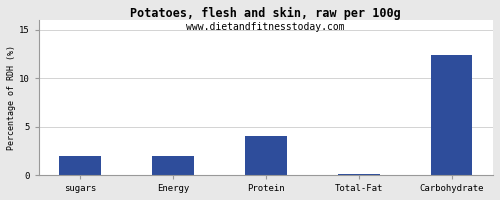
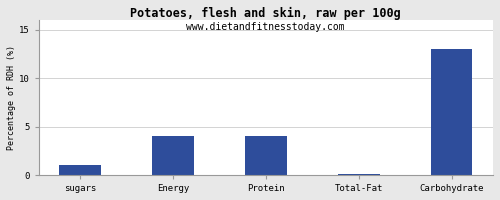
sugars: 2.0 -> 1.0
Energy: 2.0 -> 4.0
Carbohydrate: 12.4 -> 13.0
